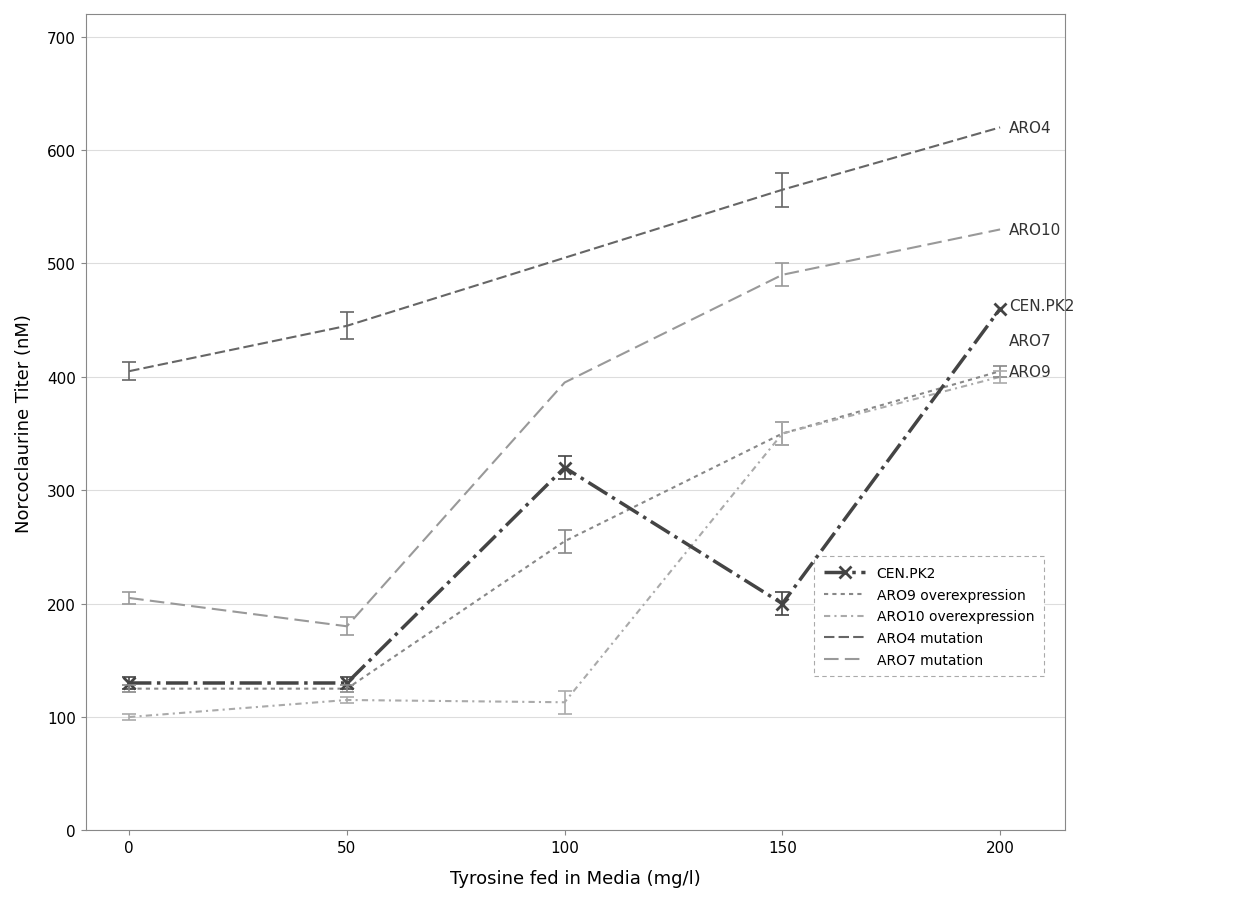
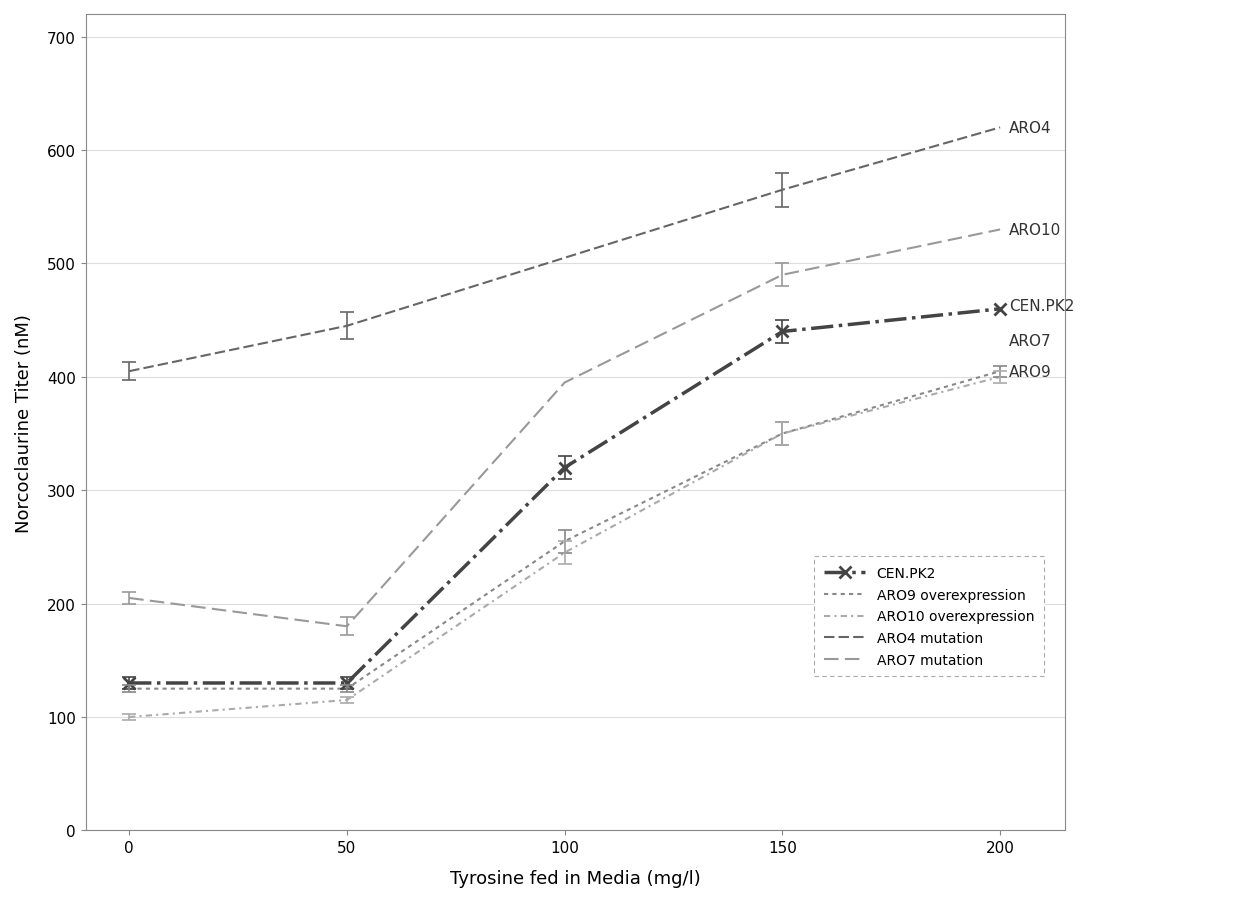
ARO10 overexpression/100: 113 -> 245
CEN.PK2/150: 200 -> 440
